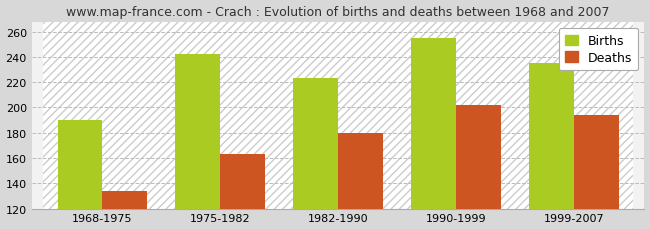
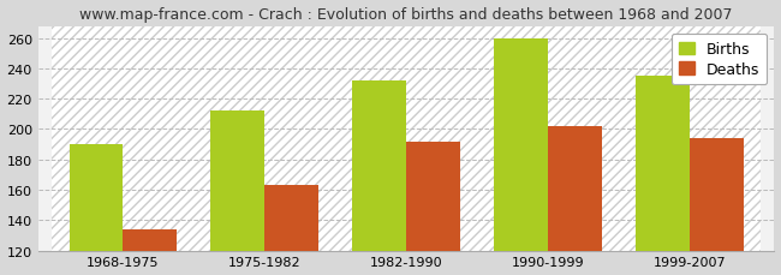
Births/1975-1982: 242 -> 212
Births/1982-1990: 223 -> 232
Deaths/1982-1990: 180 -> 192
Births/1990-1999: 255 -> 260
